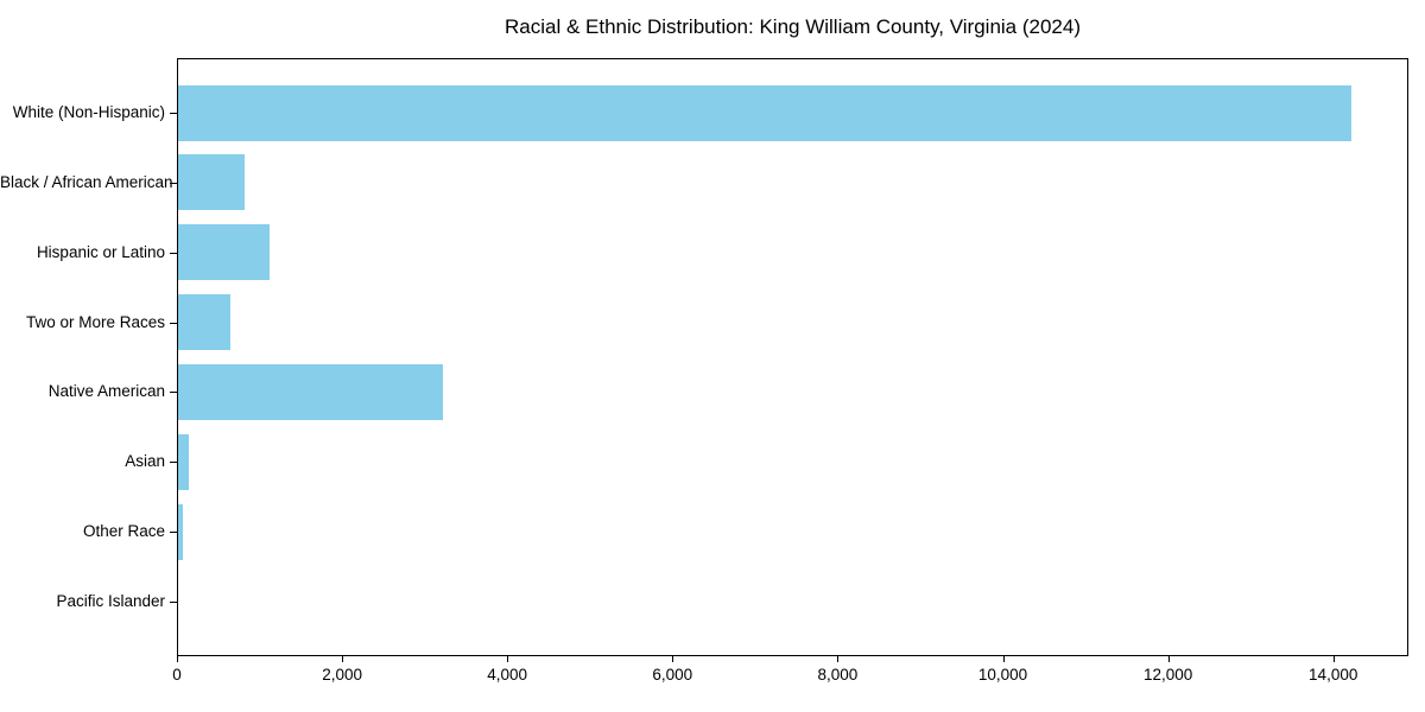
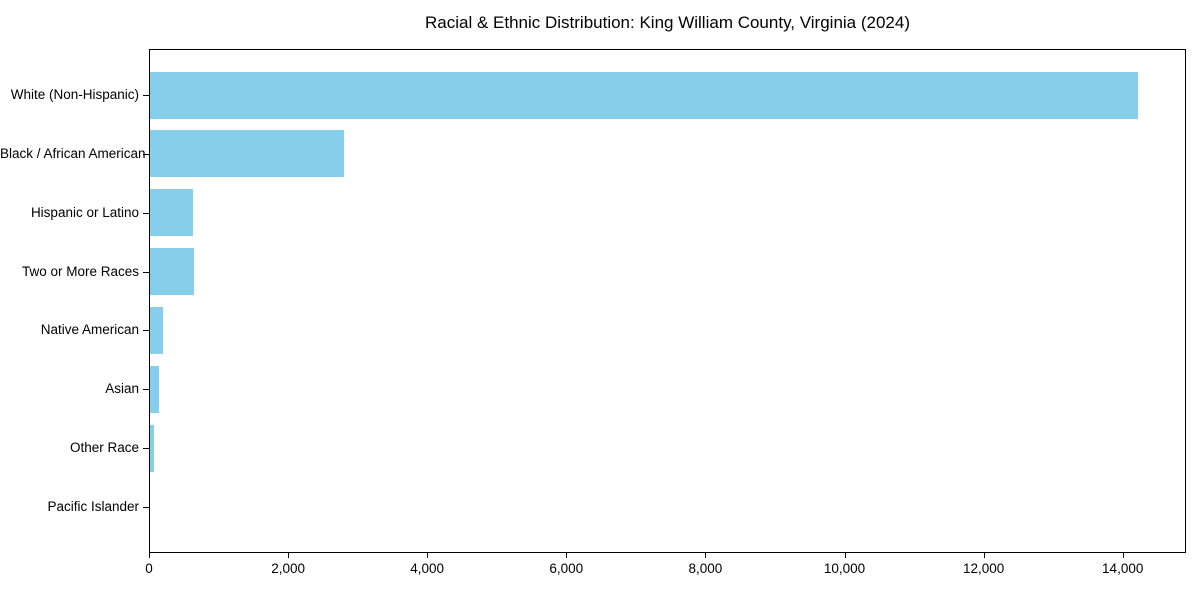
Black / African American: 800 -> 2800
Hispanic or Latino: 1100 -> 600
Native American: 3200 -> 200
